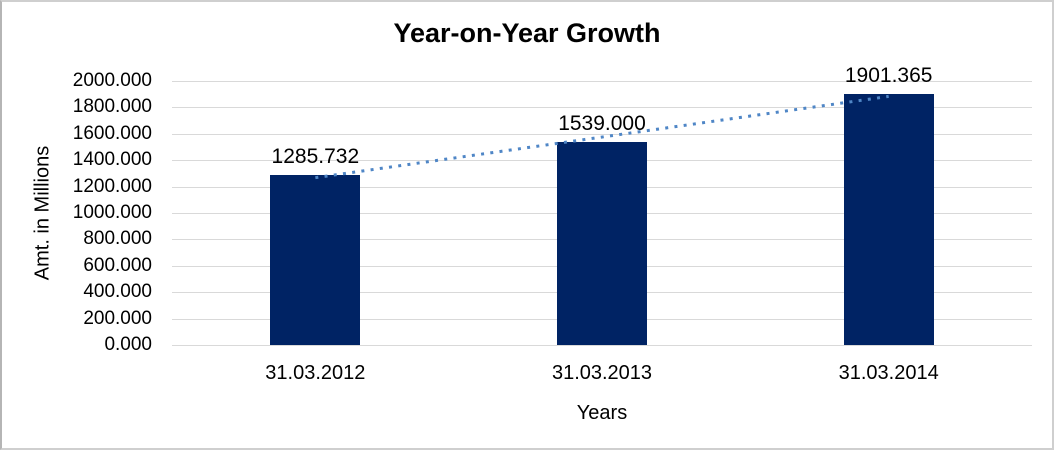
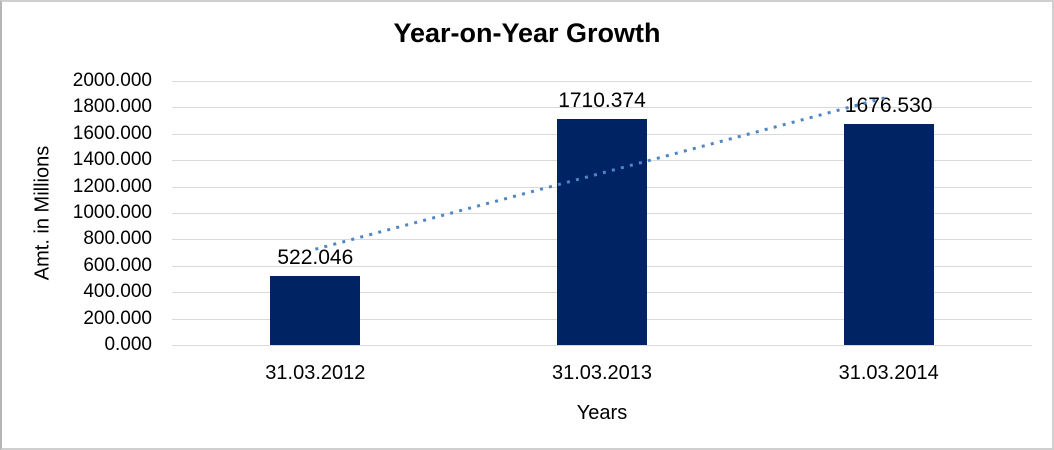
31.03.2012: 1285.732 -> 522.046
31.03.2013: 1539.000 -> 1710.374
31.03.2014: 1901.365 -> 1676.530
